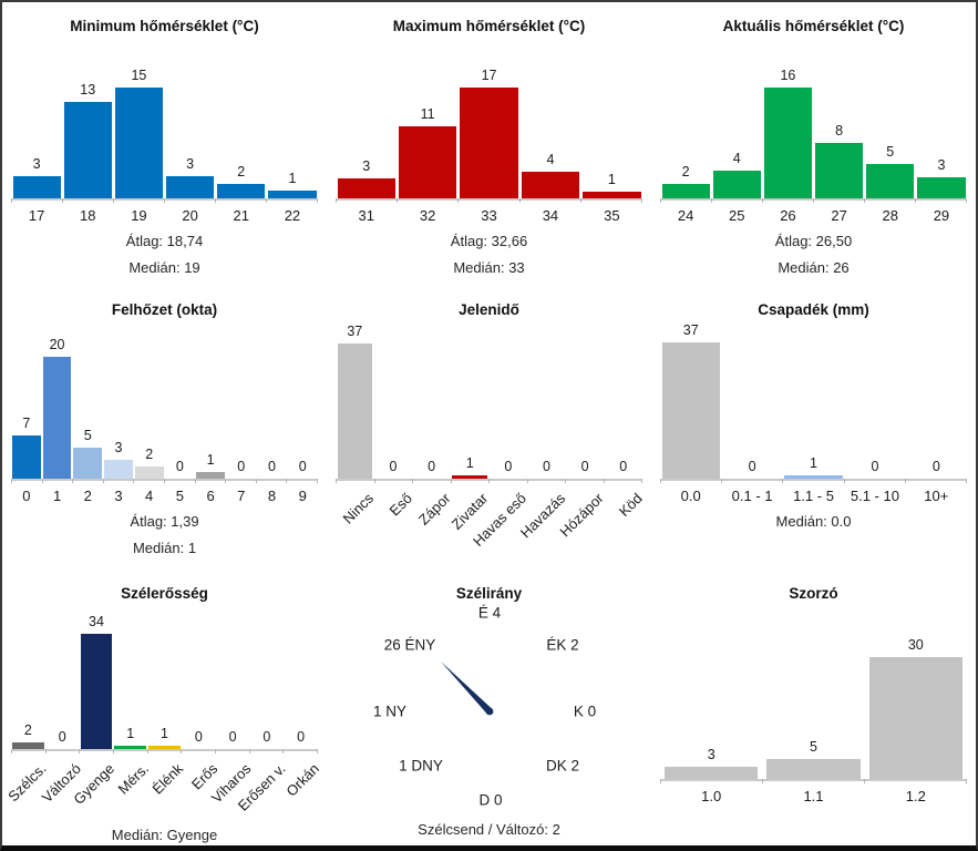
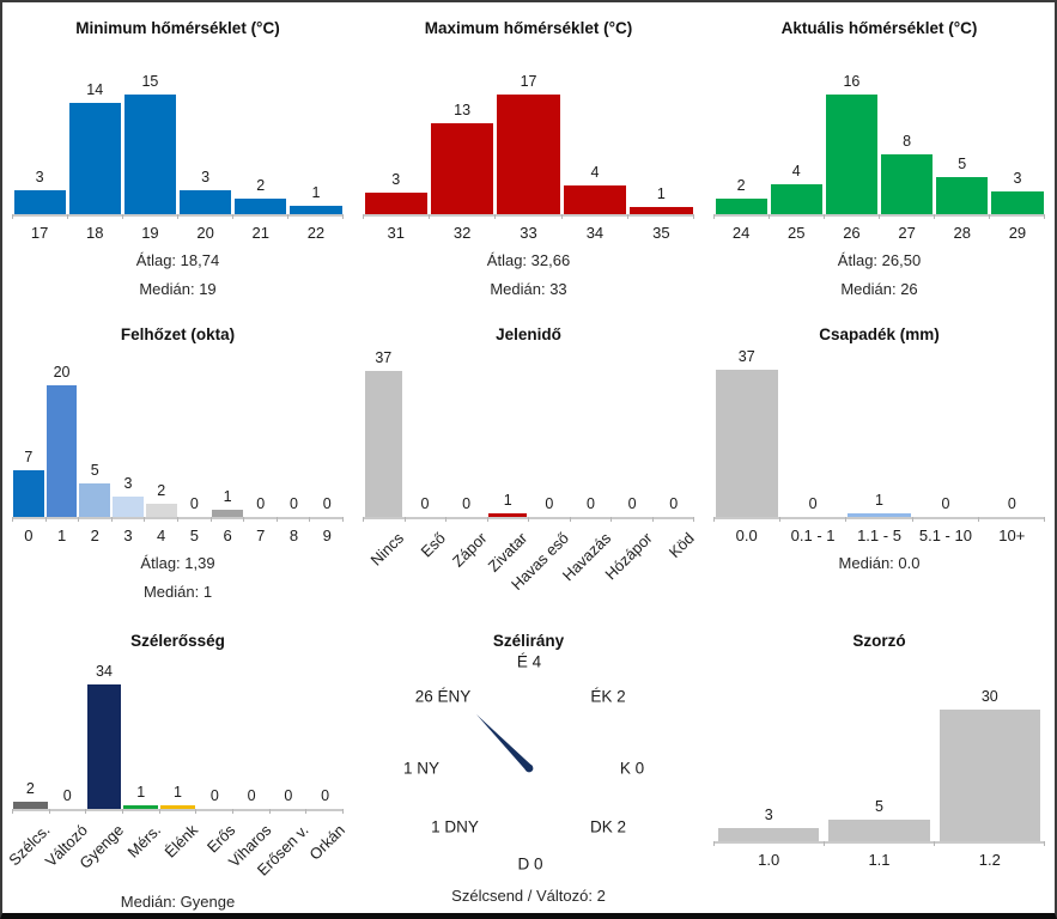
Minimum hőmérséklet (°C)/18: 13 -> 14
Maximum hőmérséklet (°C)/32: 11 -> 13
